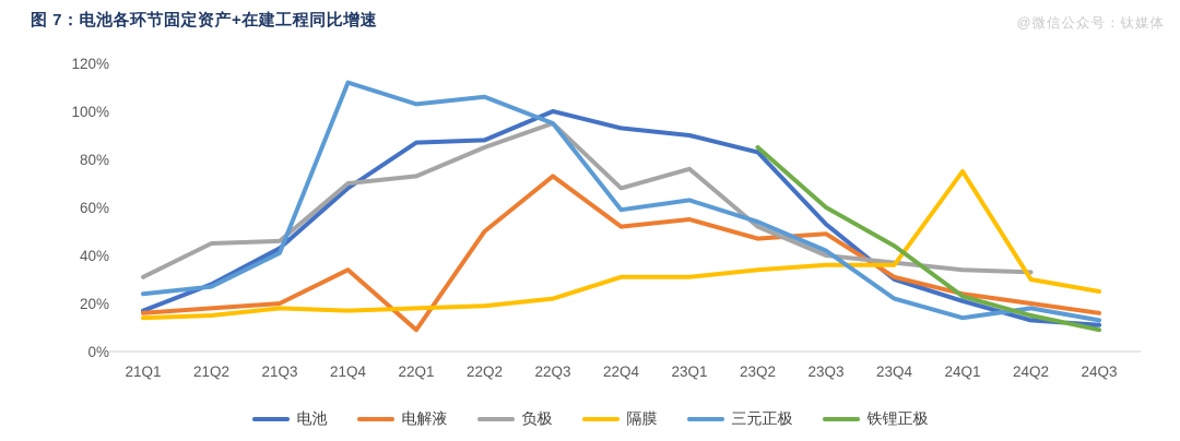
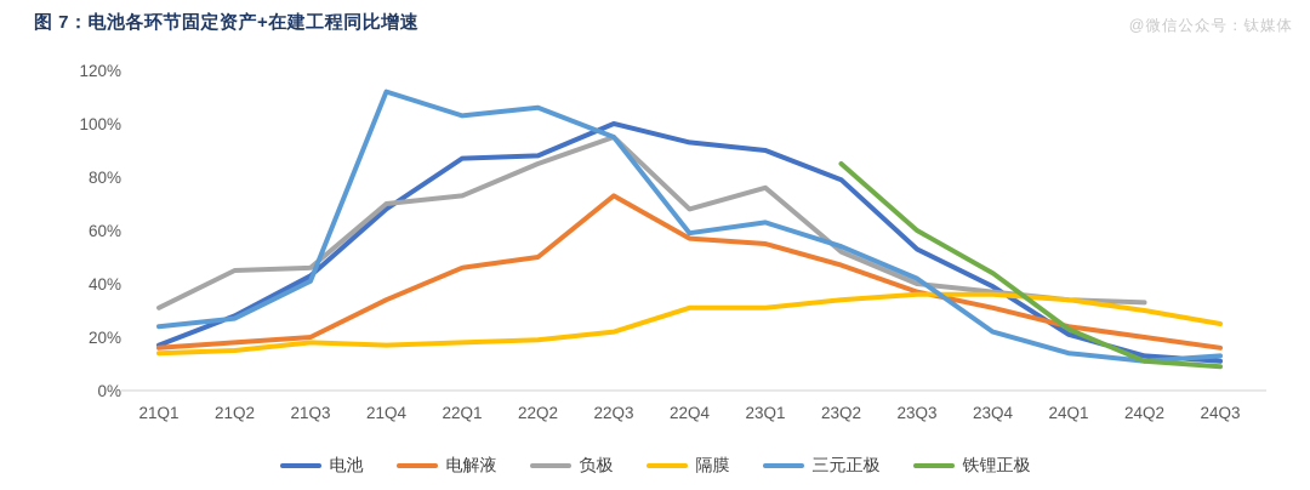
电解液/22Q1: 9% -> 46%
电解液/22Q4: 52% -> 57%
电池/23Q2: 83% -> 79%
电解液/23Q3: 49% -> 37%
电池/23Q4: 30% -> 39%
隔膜/24Q1: 75% -> 34%
三元正极/24Q2: 18% -> 11%
铁锂正极/24Q2: 15% -> 11%
